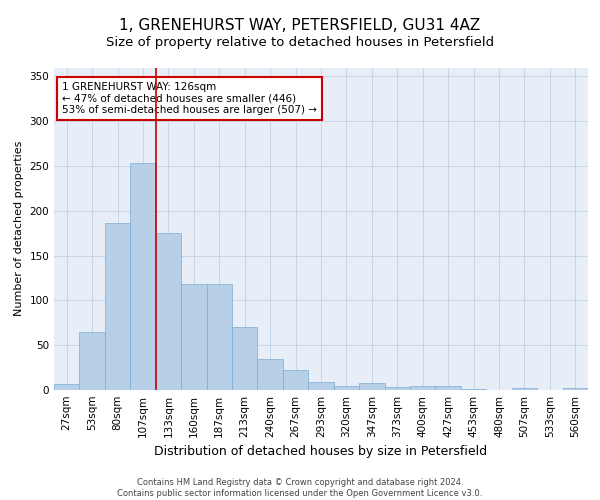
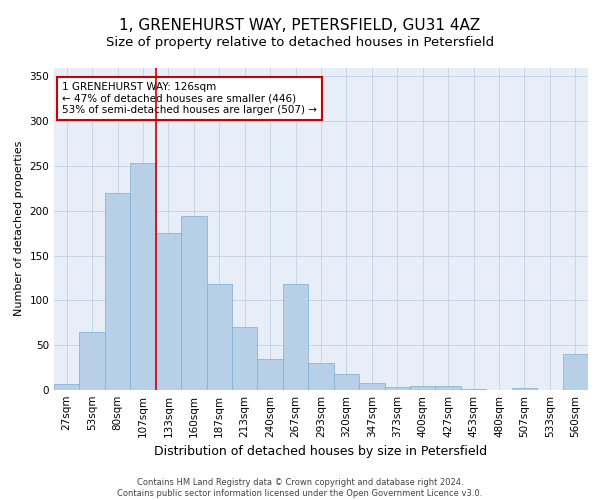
80sqm: 186 -> 220
160sqm: 118 -> 194
267sqm: 22 -> 118
293sqm: 9 -> 30
320sqm: 5 -> 18
560sqm: 2 -> 40
